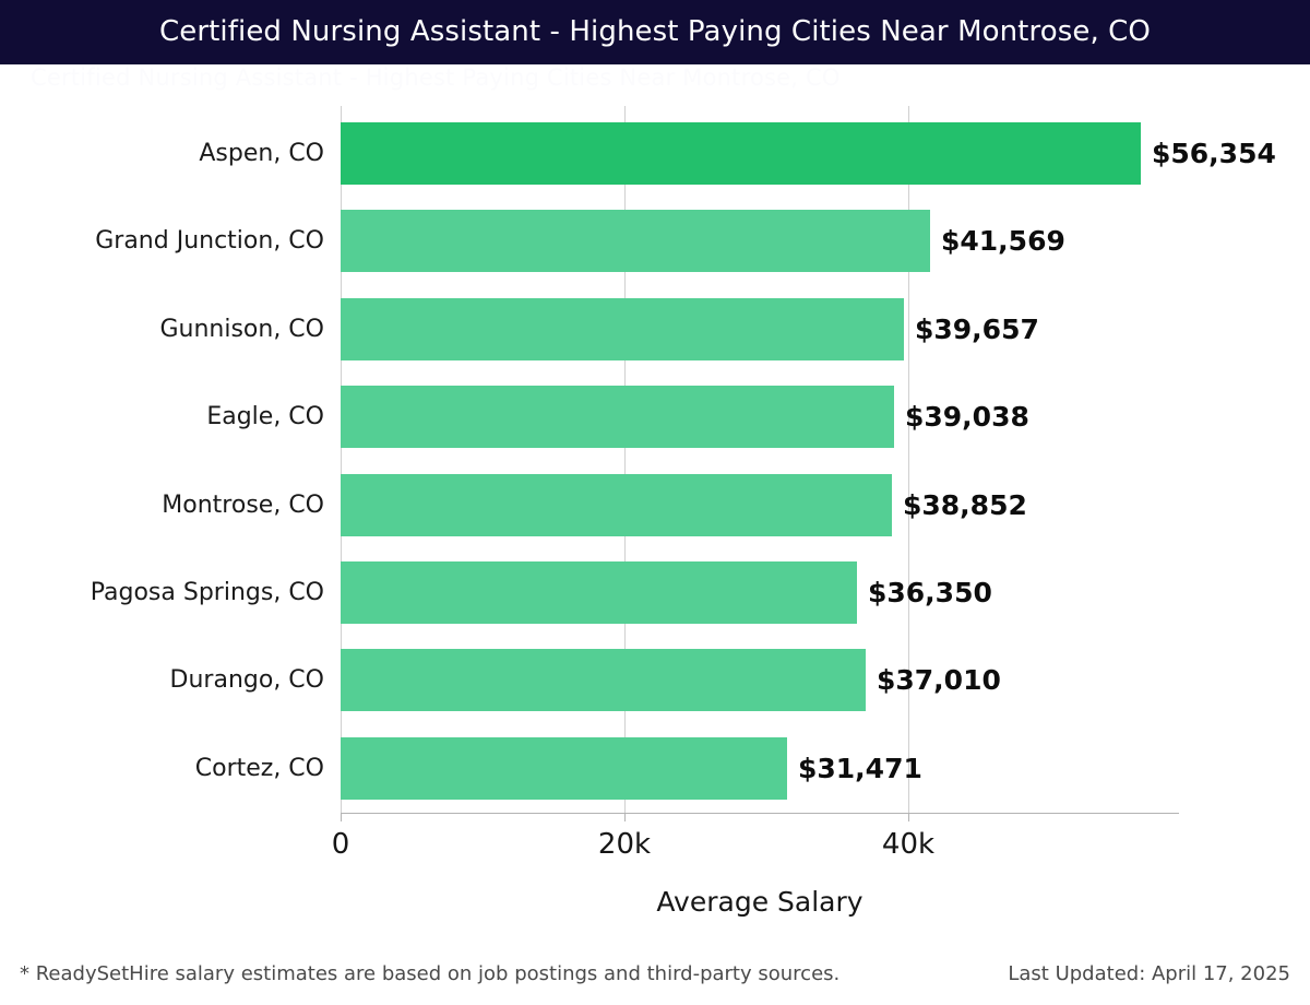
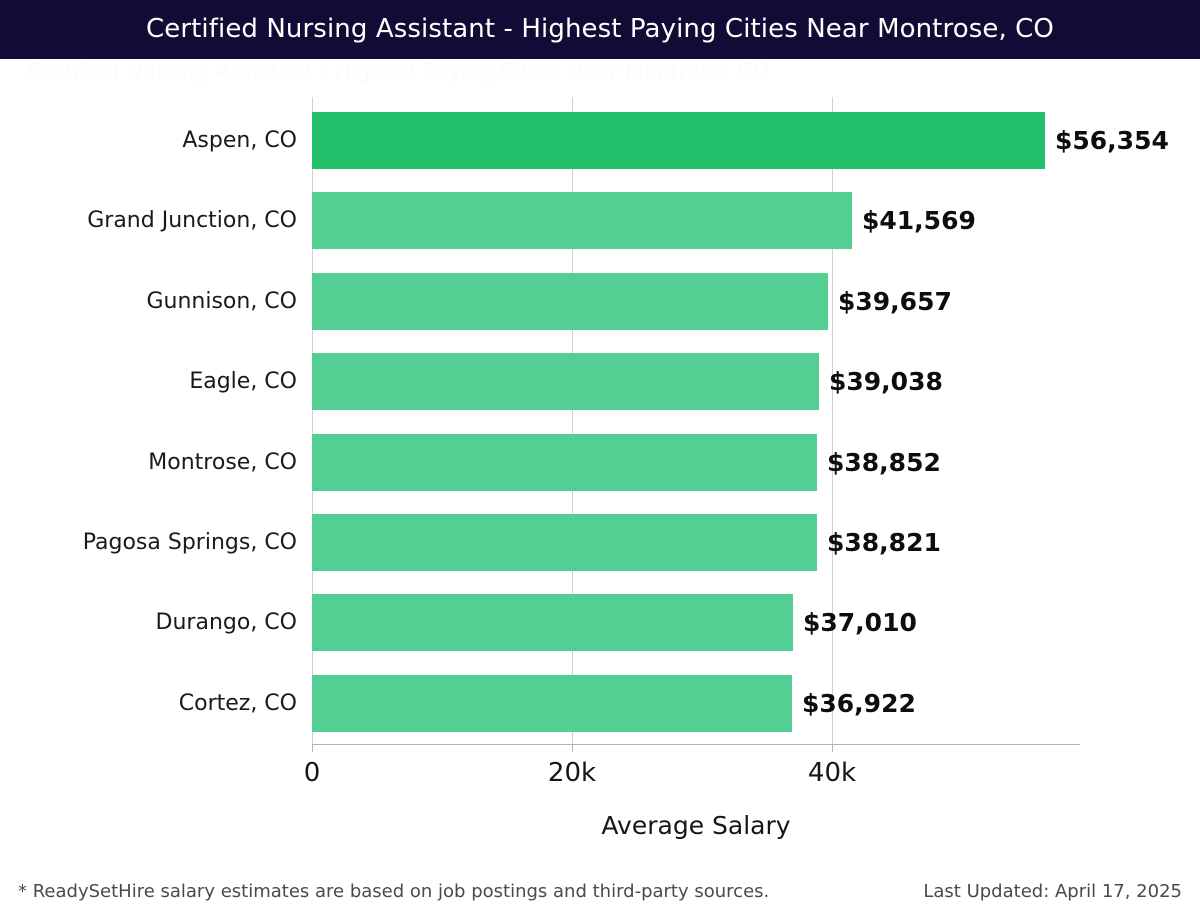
Pagosa Springs, CO: $36,350 -> $38,821
Cortez, CO: $31,471 -> $36,922
